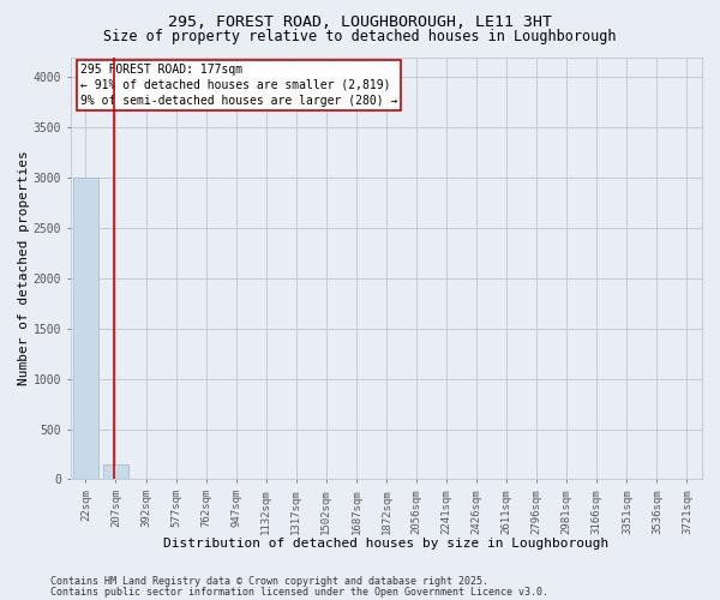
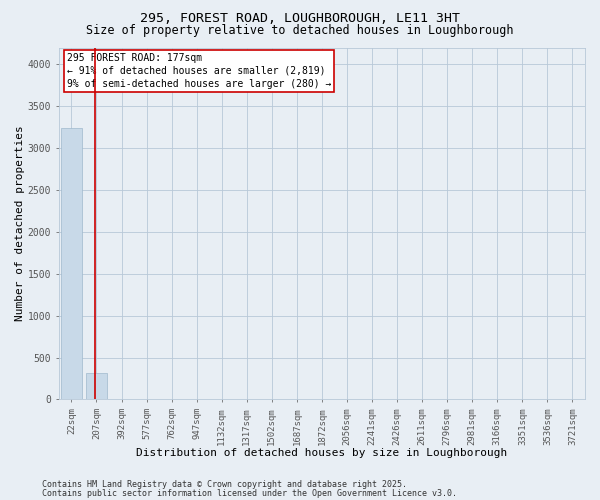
22sqm: 3000 -> 3240
207sqm: 150 -> 320
